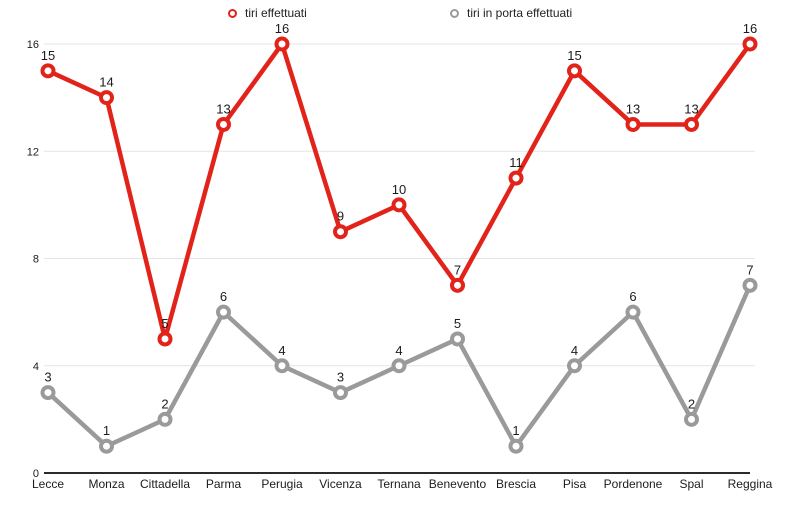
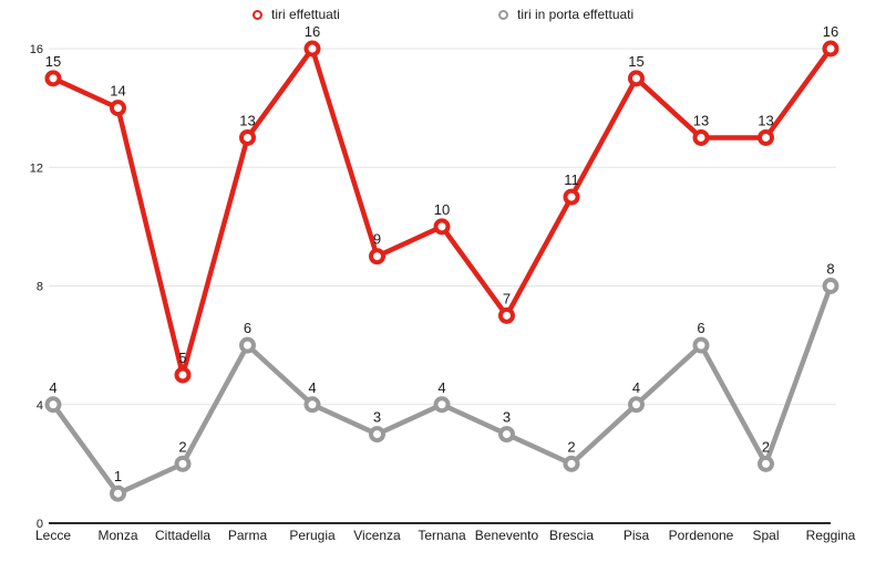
tiri in porta effettuati/Lecce: 3 -> 4
tiri in porta effettuati/Benevento: 5 -> 3
tiri in porta effettuati/Brescia: 1 -> 2
tiri in porta effettuati/Reggina: 7 -> 8
